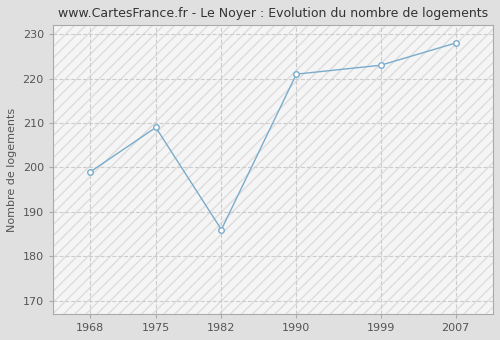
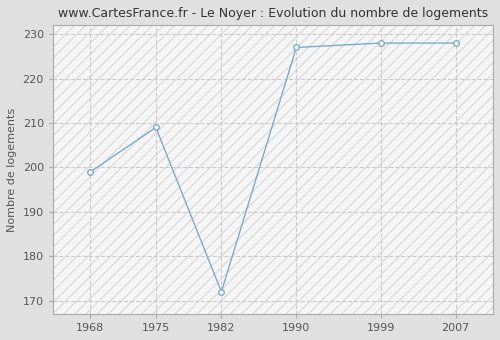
1982: 186 -> 172
1990: 221 -> 227
1999: 223 -> 228
